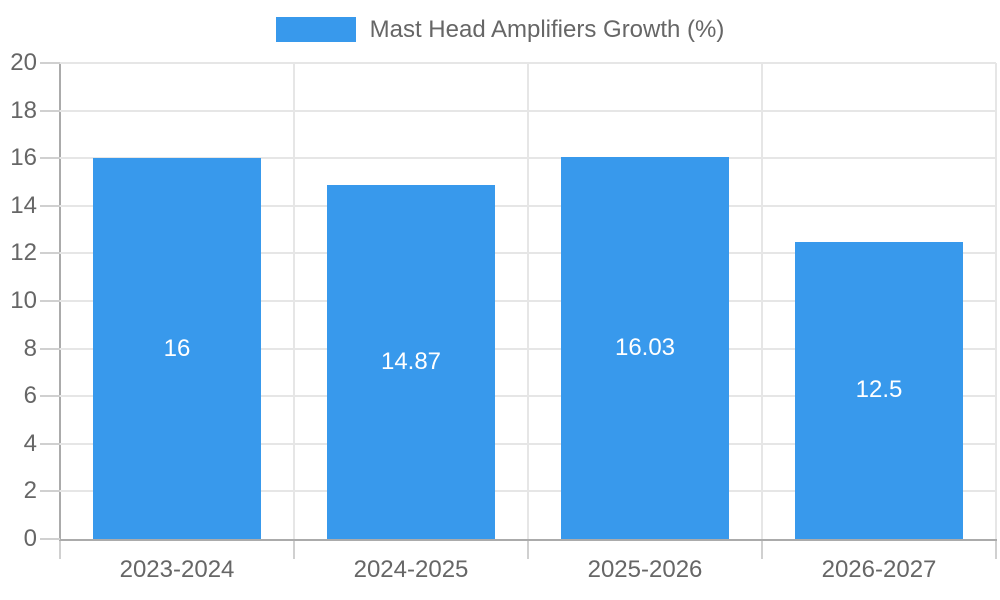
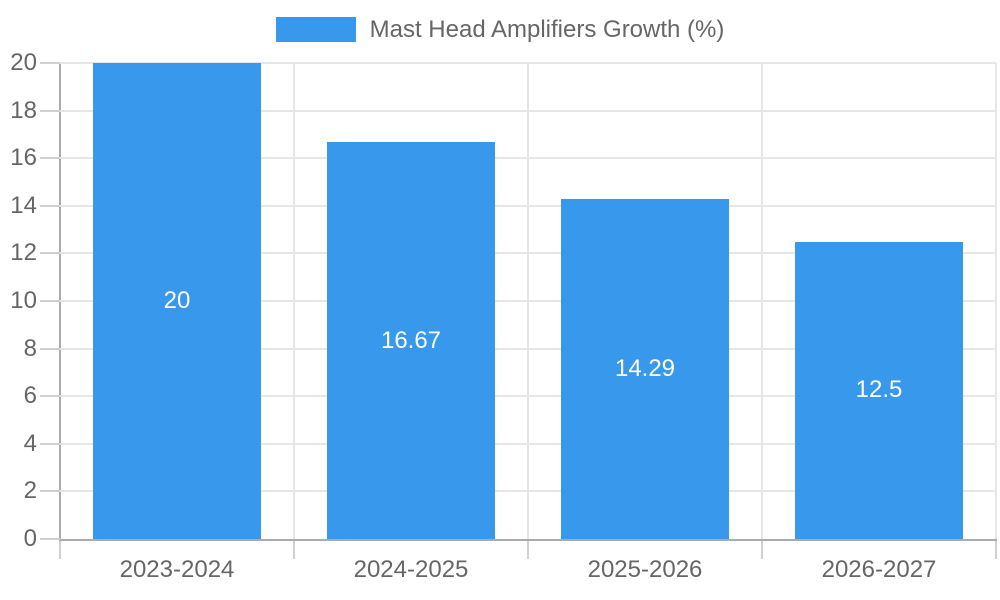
2023-2024: 16 -> 20
2024-2025: 14.87 -> 16.67
2025-2026: 16.03 -> 14.29
